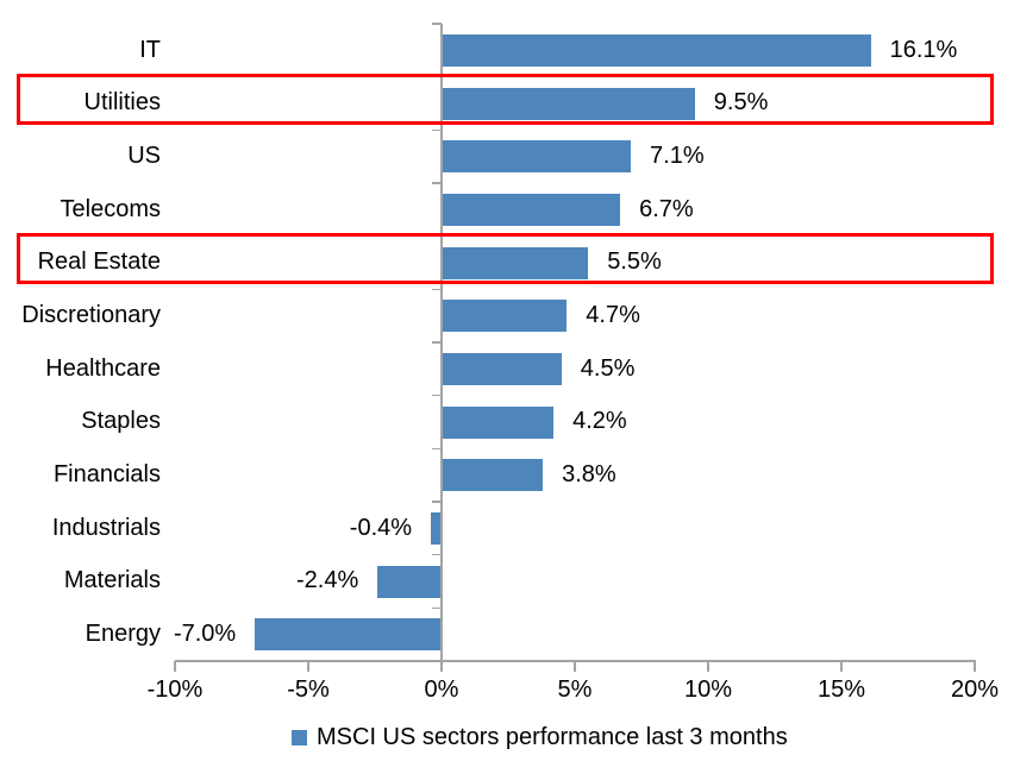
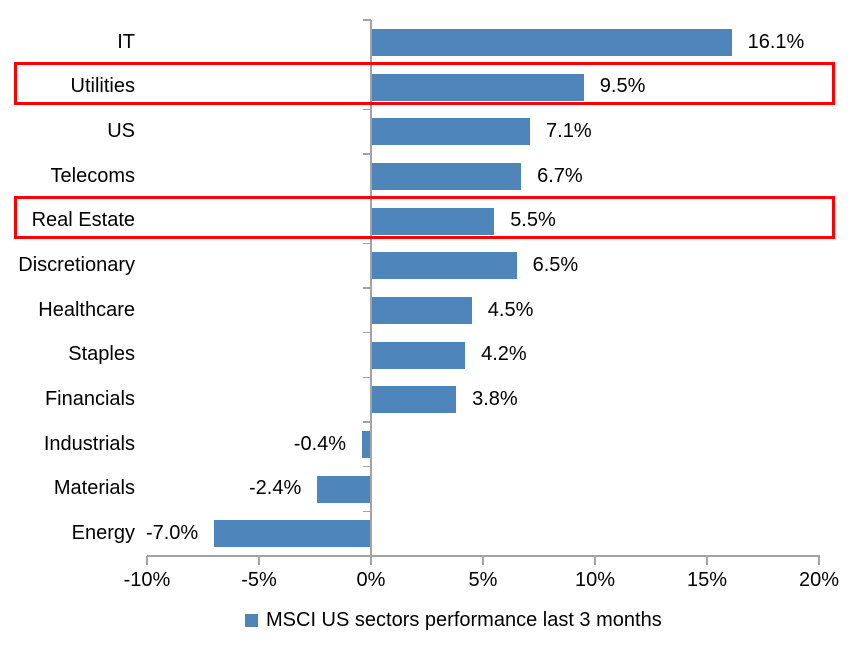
Discretionary: 4.7% -> 6.5%
